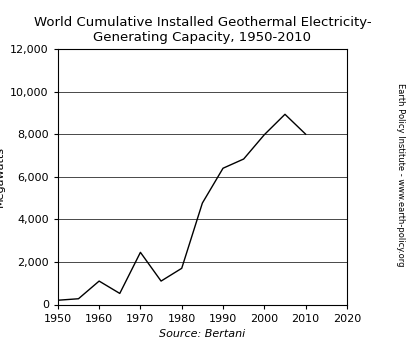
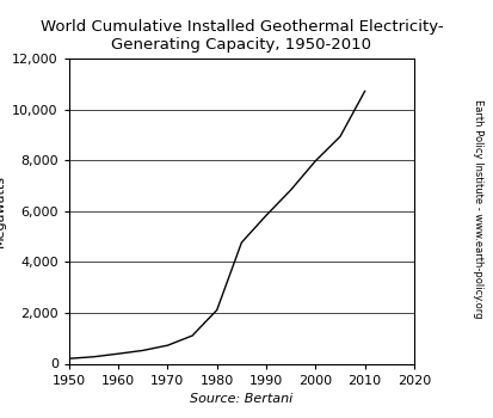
1960: 1,100 -> 390
1970: 2,450 -> 720
1980: 1,700 -> 2,110
1990: 6,400 -> 5,830
2010: 8,000 -> 10,720
